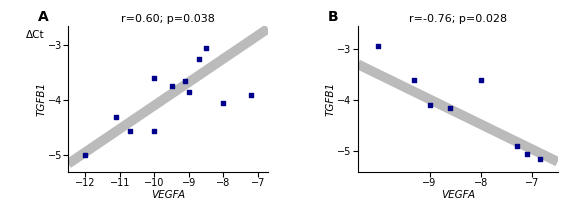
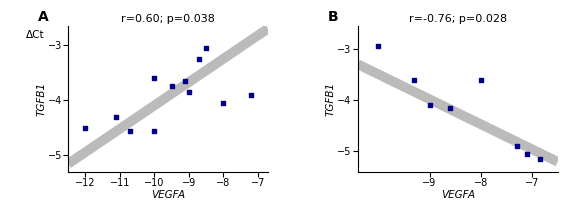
−12: -5.00 -> -4.50
